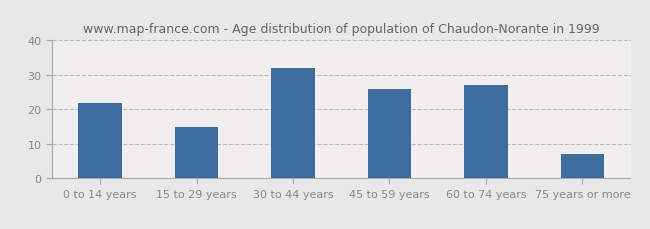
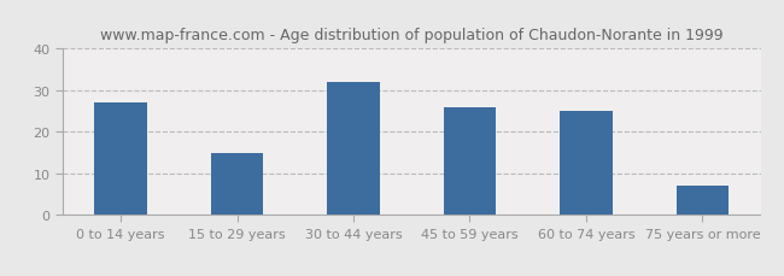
0 to 14 years: 22 -> 27
60 to 74 years: 27 -> 25
